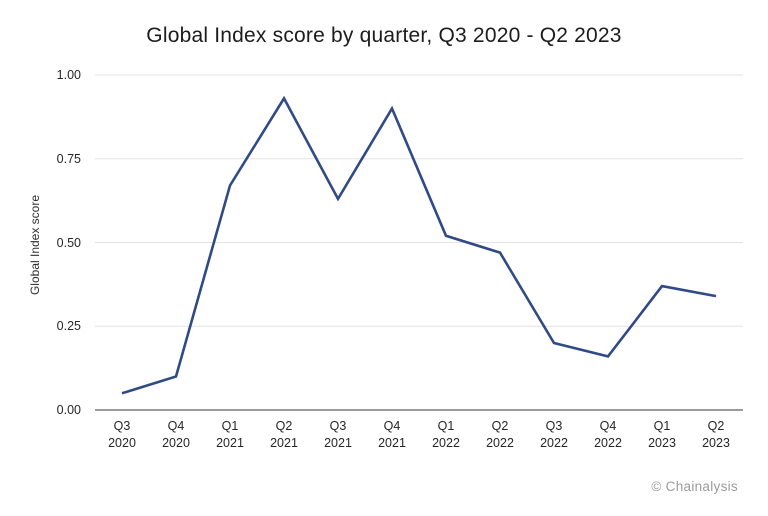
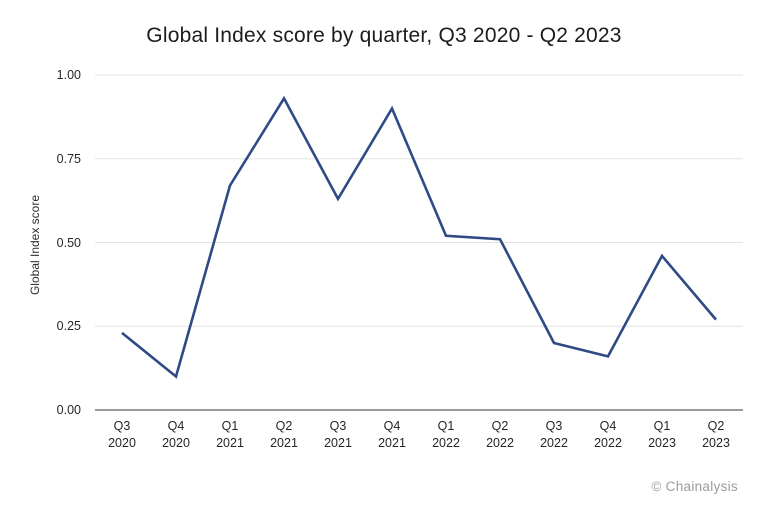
Q3 2020: 0.05 -> 0.23
Q2 2022: 0.47 -> 0.51
Q1 2023: 0.37 -> 0.46
Q2 2023: 0.34 -> 0.27
